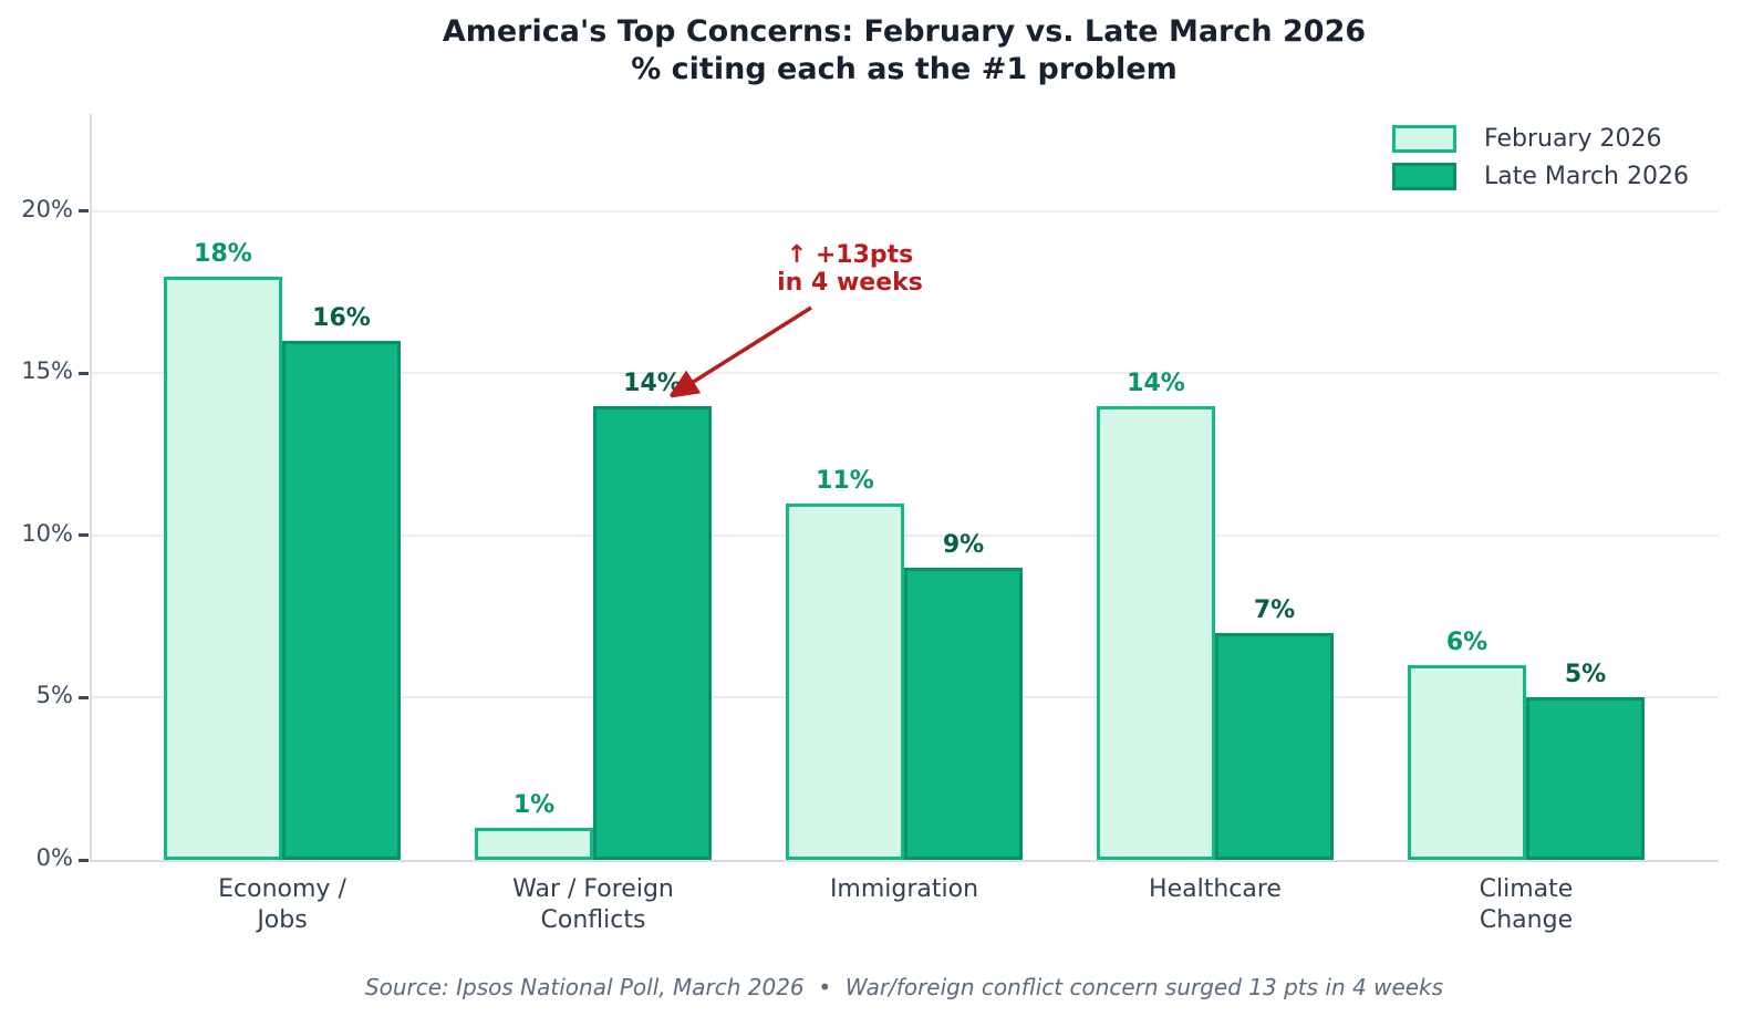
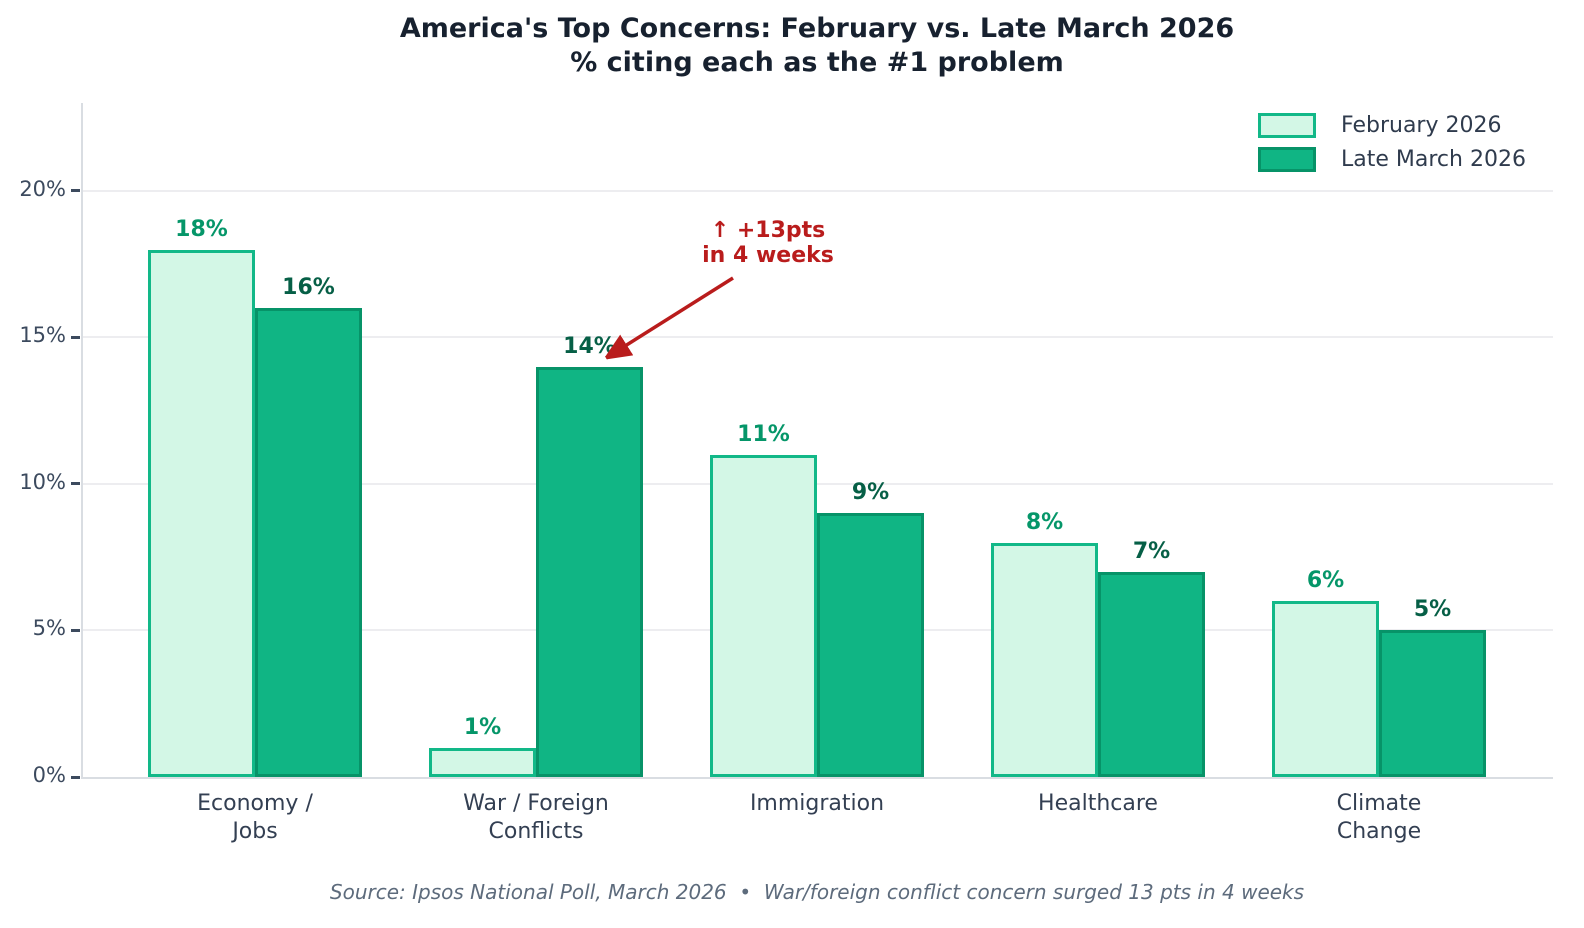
February 2026/Healthcare: 14% -> 8%
